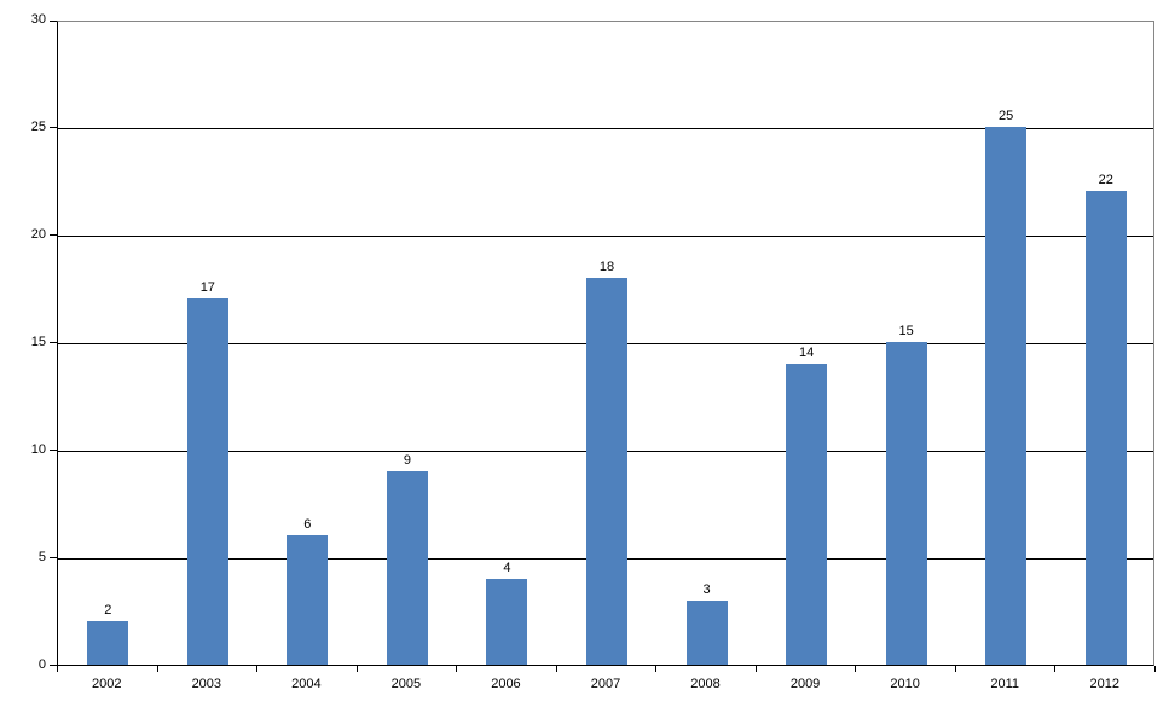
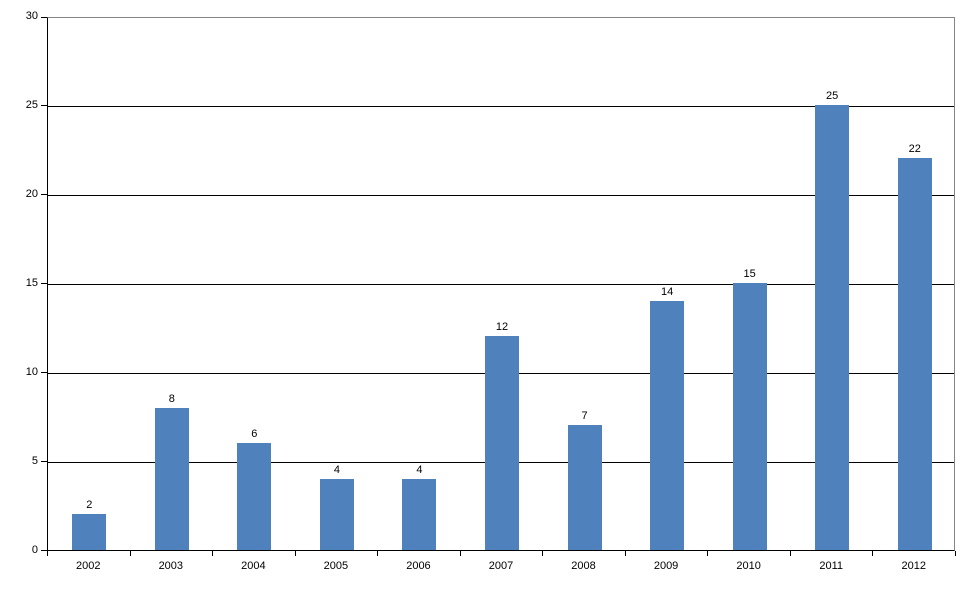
2003: 17 -> 8
2005: 9 -> 4
2007: 18 -> 12
2008: 3 -> 7
